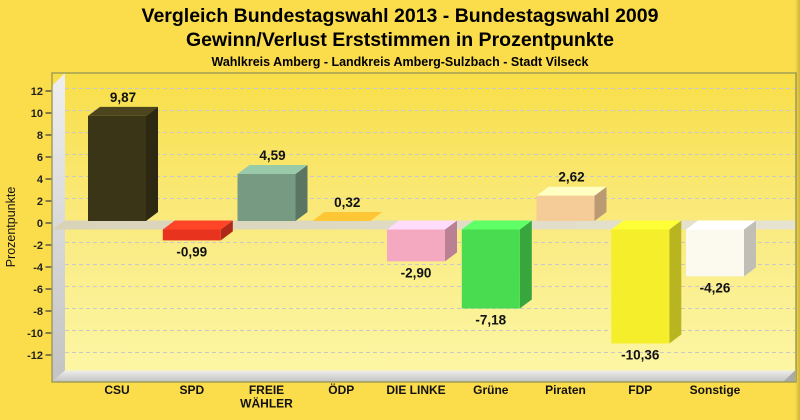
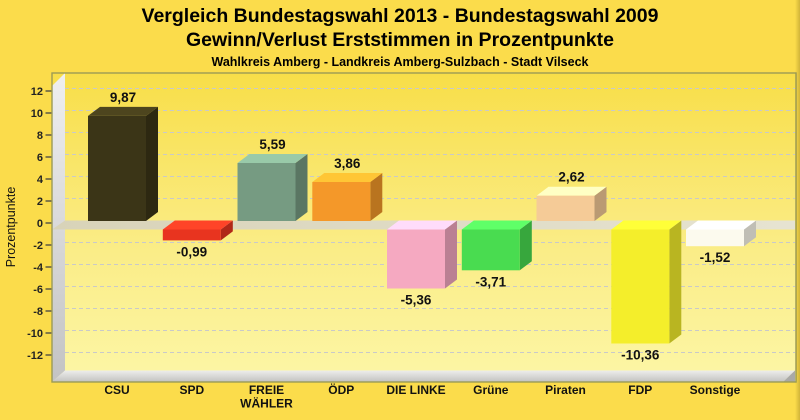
FREIE WÄHLER: 4,59 -> 5,59
ÖDP: 0,32 -> 3,86
DIE LINKE: -2,90 -> -5,36
Grüne: -7,18 -> -3,71
Sonstige: -4,26 -> -1,52
